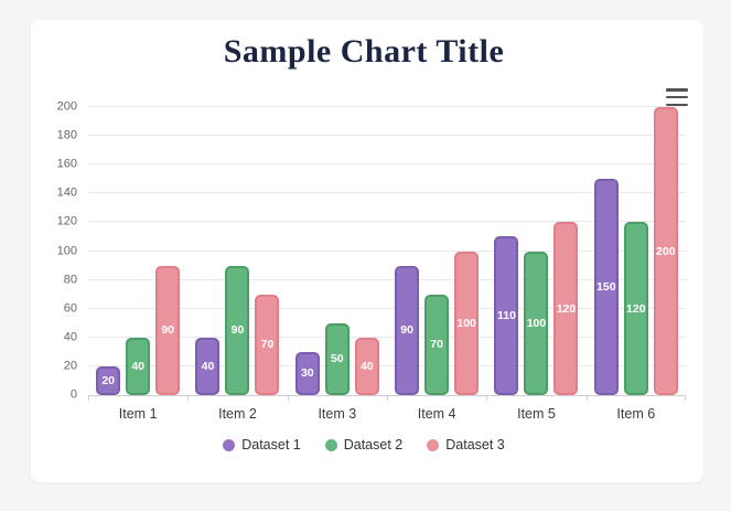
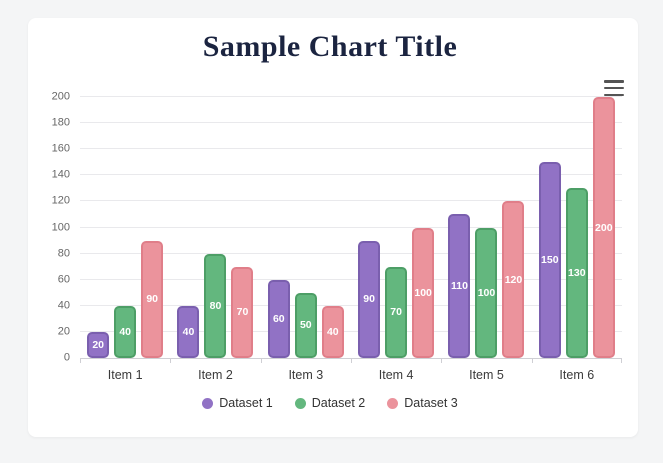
Dataset 2/Item 2: 90 -> 80
Dataset 1/Item 3: 30 -> 60
Dataset 2/Item 6: 120 -> 130
